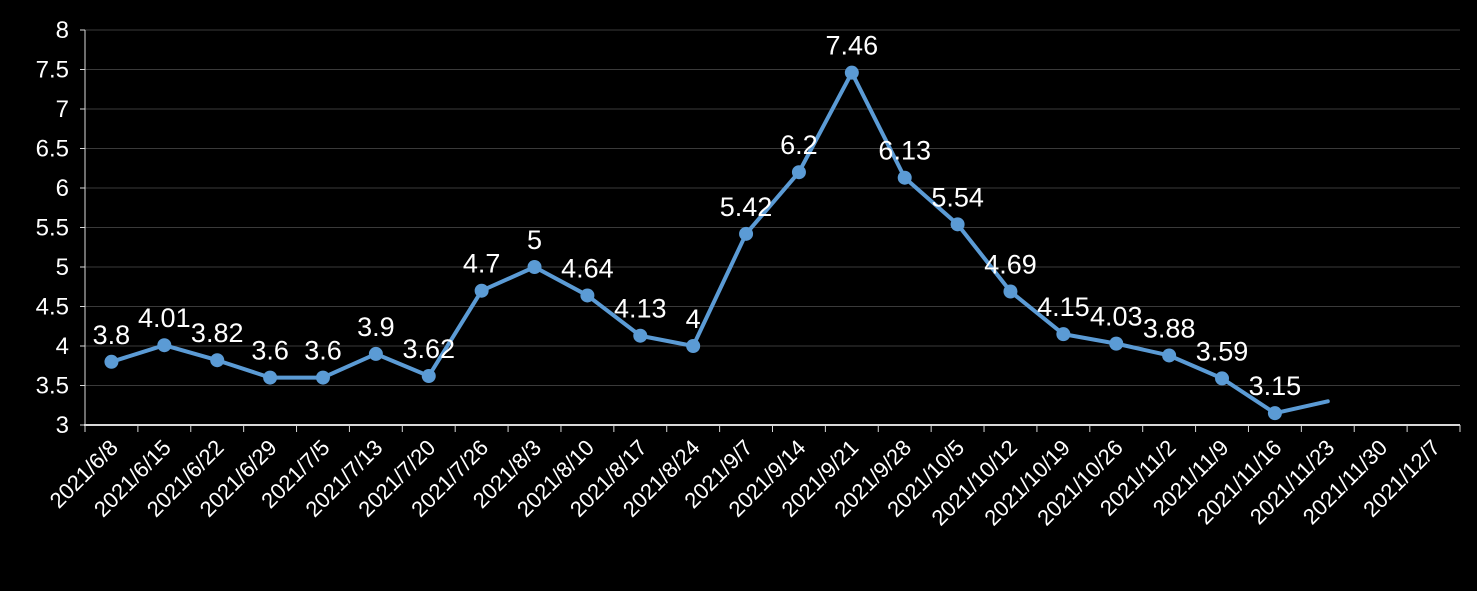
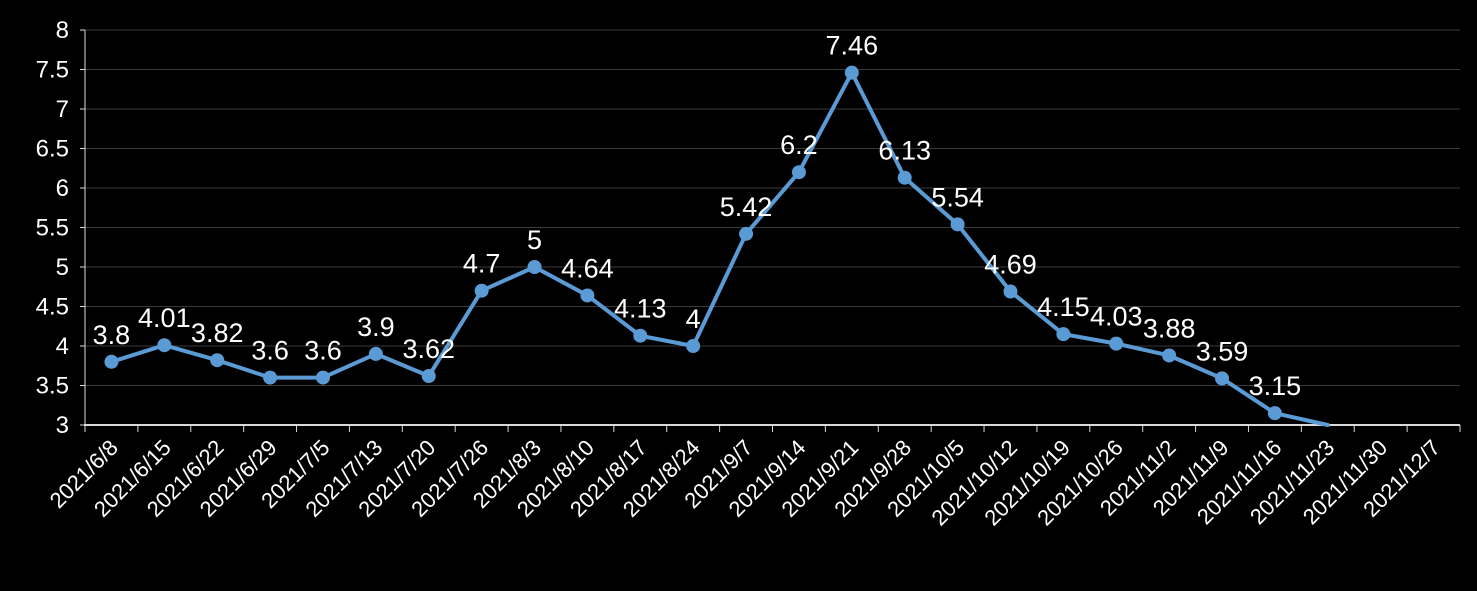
2021/11/23: 3.3 -> 3.0
